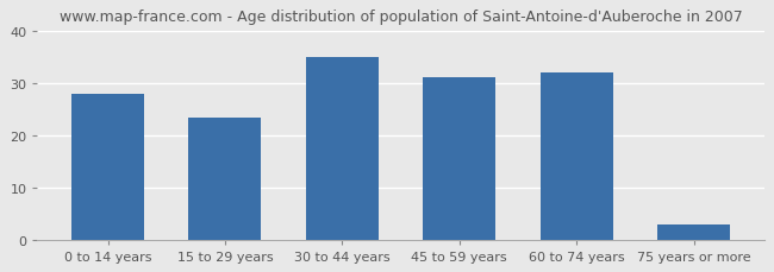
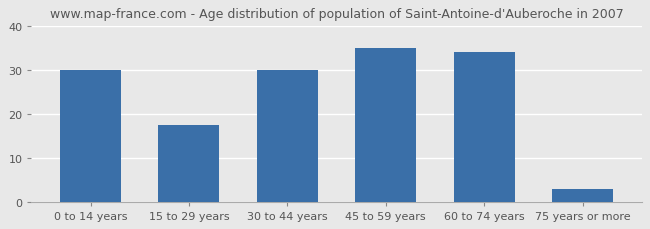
0 to 14 years: 28.0 -> 30.0
15 to 29 years: 23.5 -> 17.5
30 to 44 years: 35.0 -> 30.0
45 to 59 years: 31.0 -> 35.0
60 to 74 years: 32.0 -> 34.0
